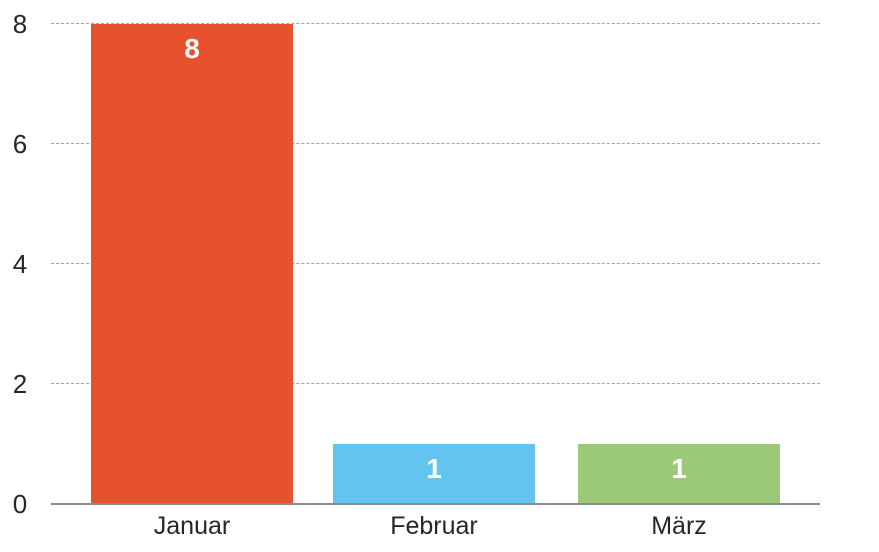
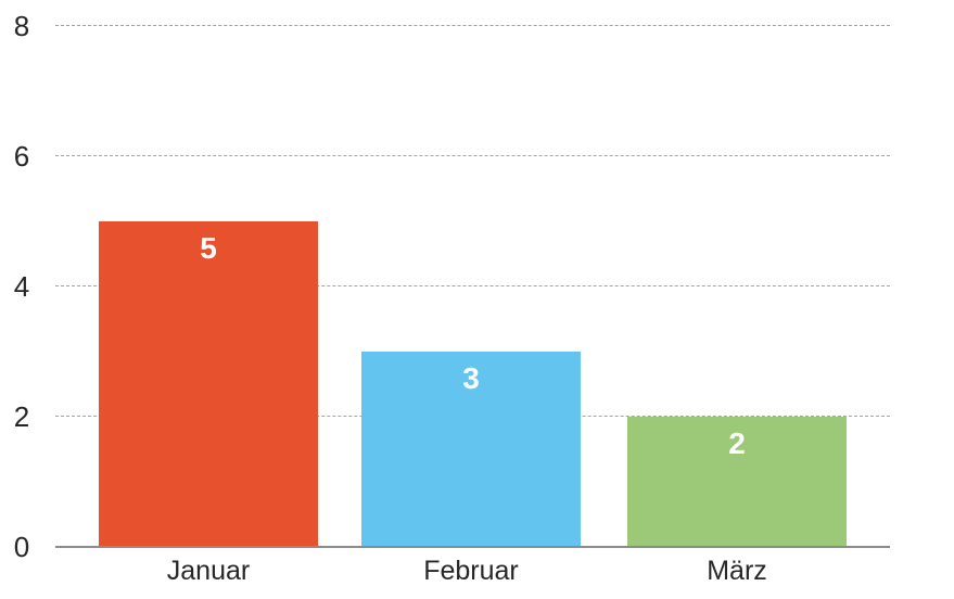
Januar: 8 -> 5
Februar: 1 -> 3
März: 1 -> 2
